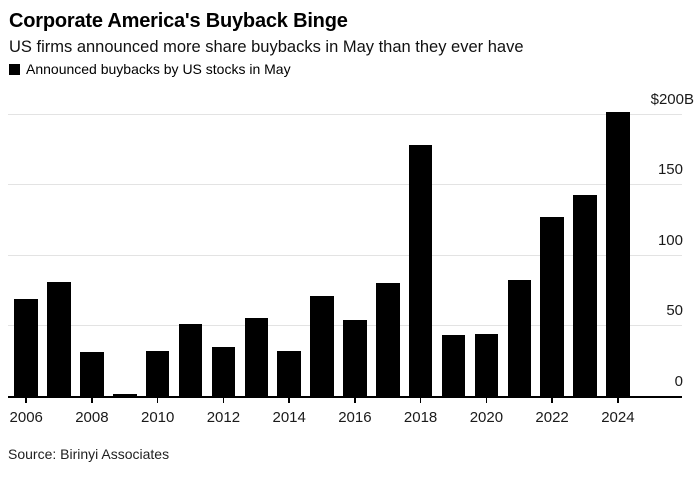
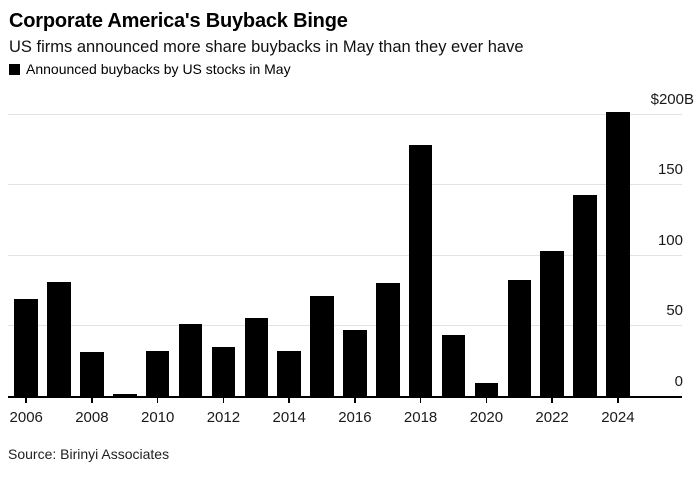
2016: 54 -> 47
2020: 44 -> 9
2022: 127 -> 103
